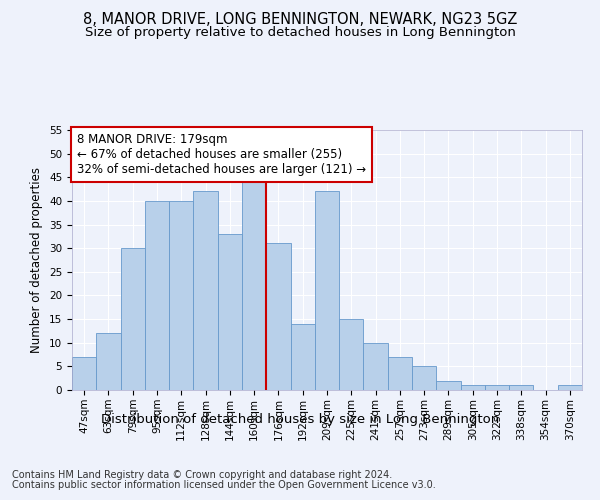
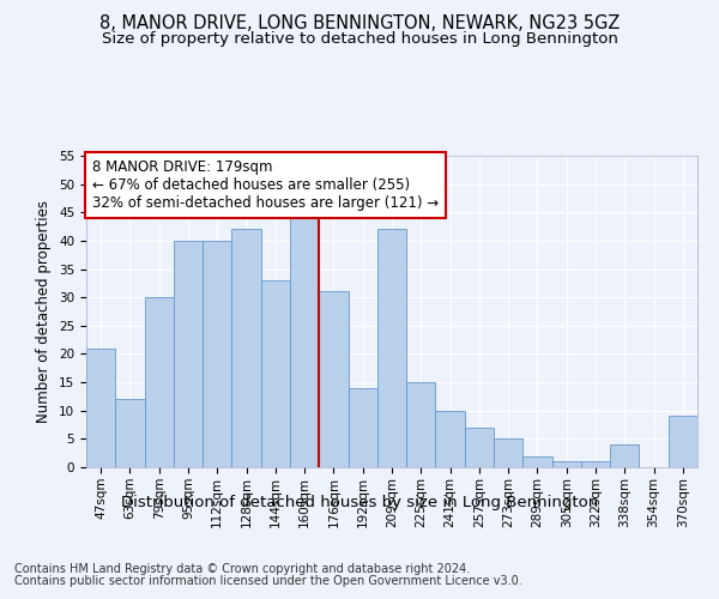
47sqm: 7 -> 21
338sqm: 1 -> 4
370sqm: 1 -> 9
